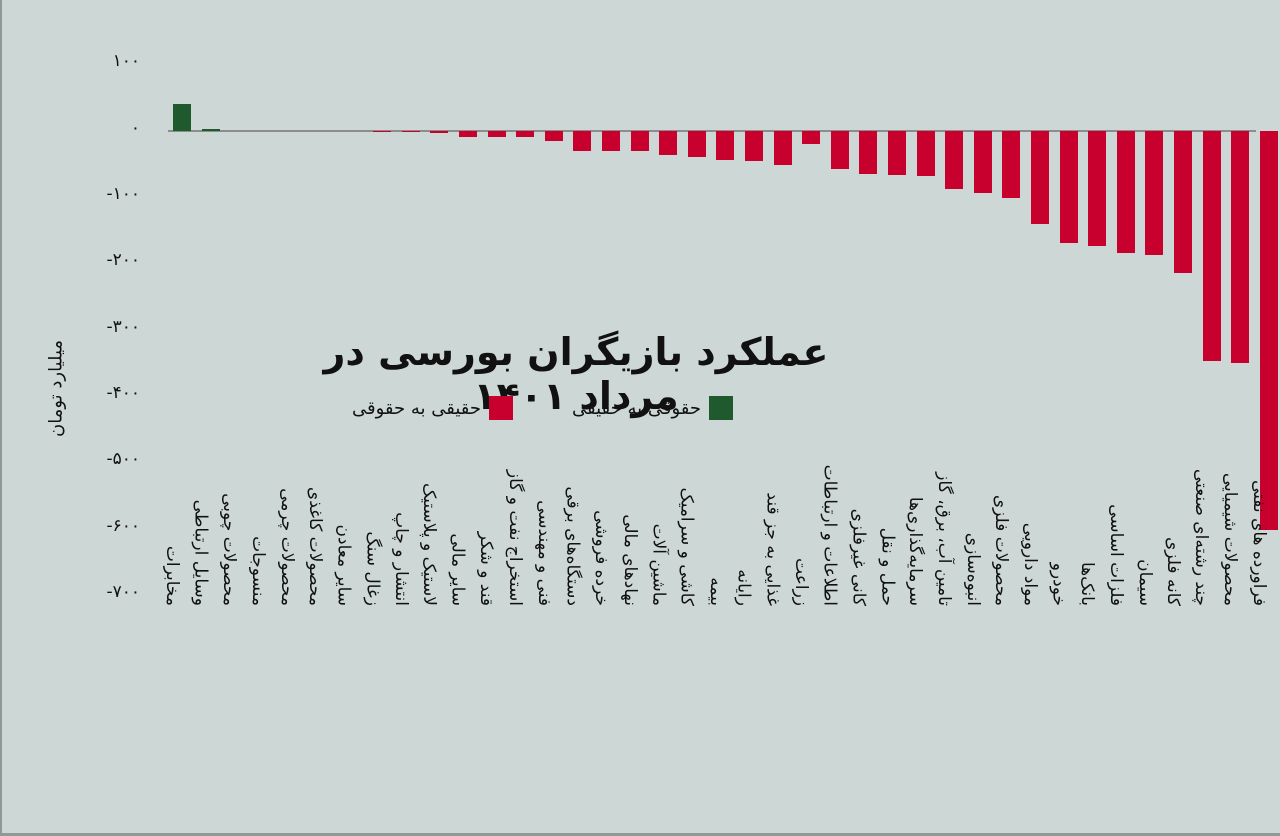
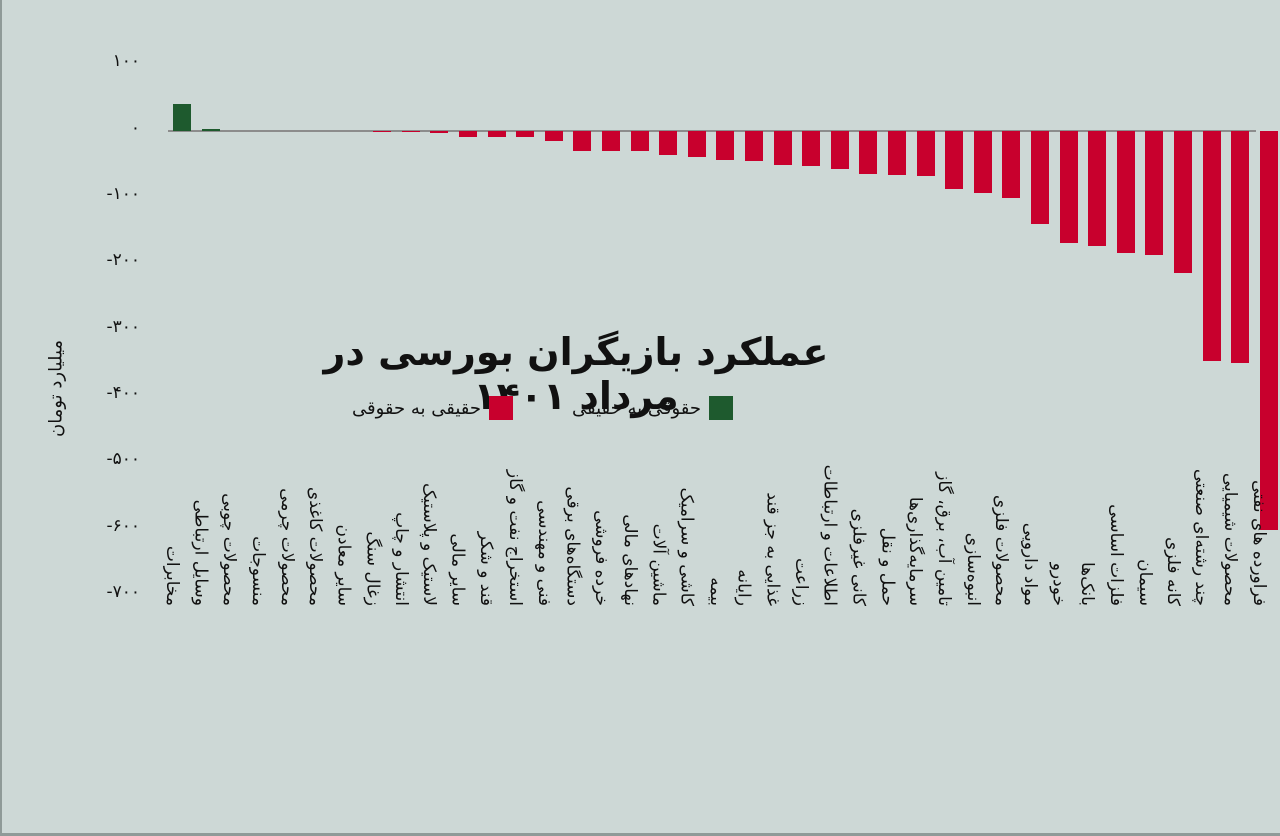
زراعت: -20 -> -50
